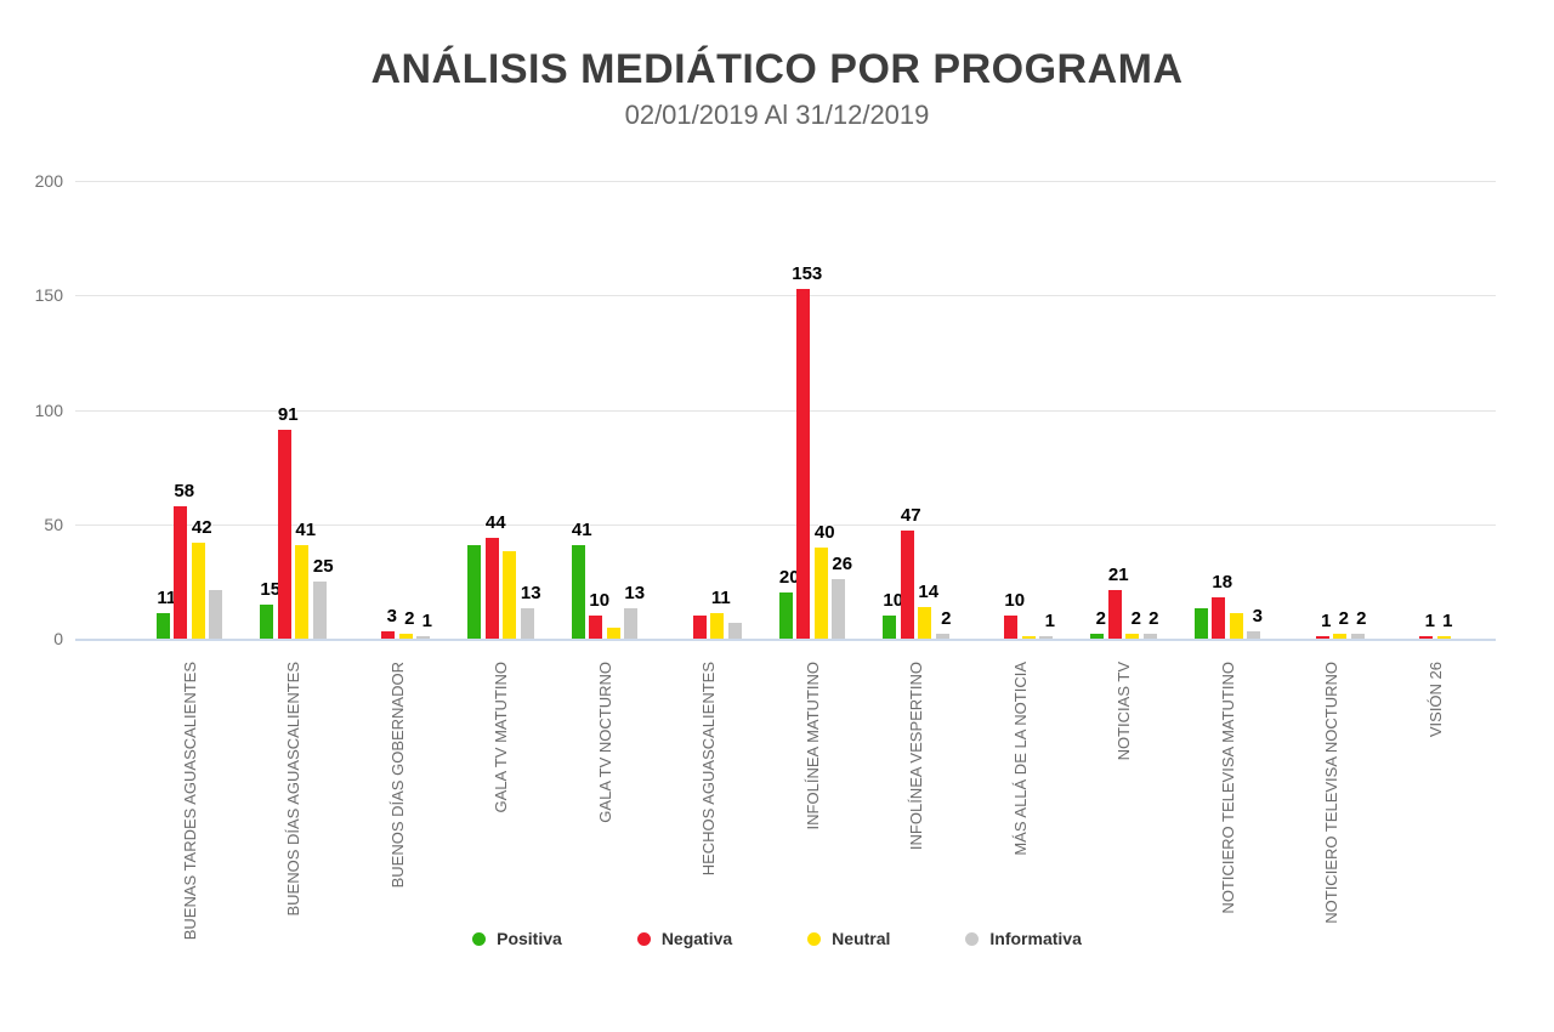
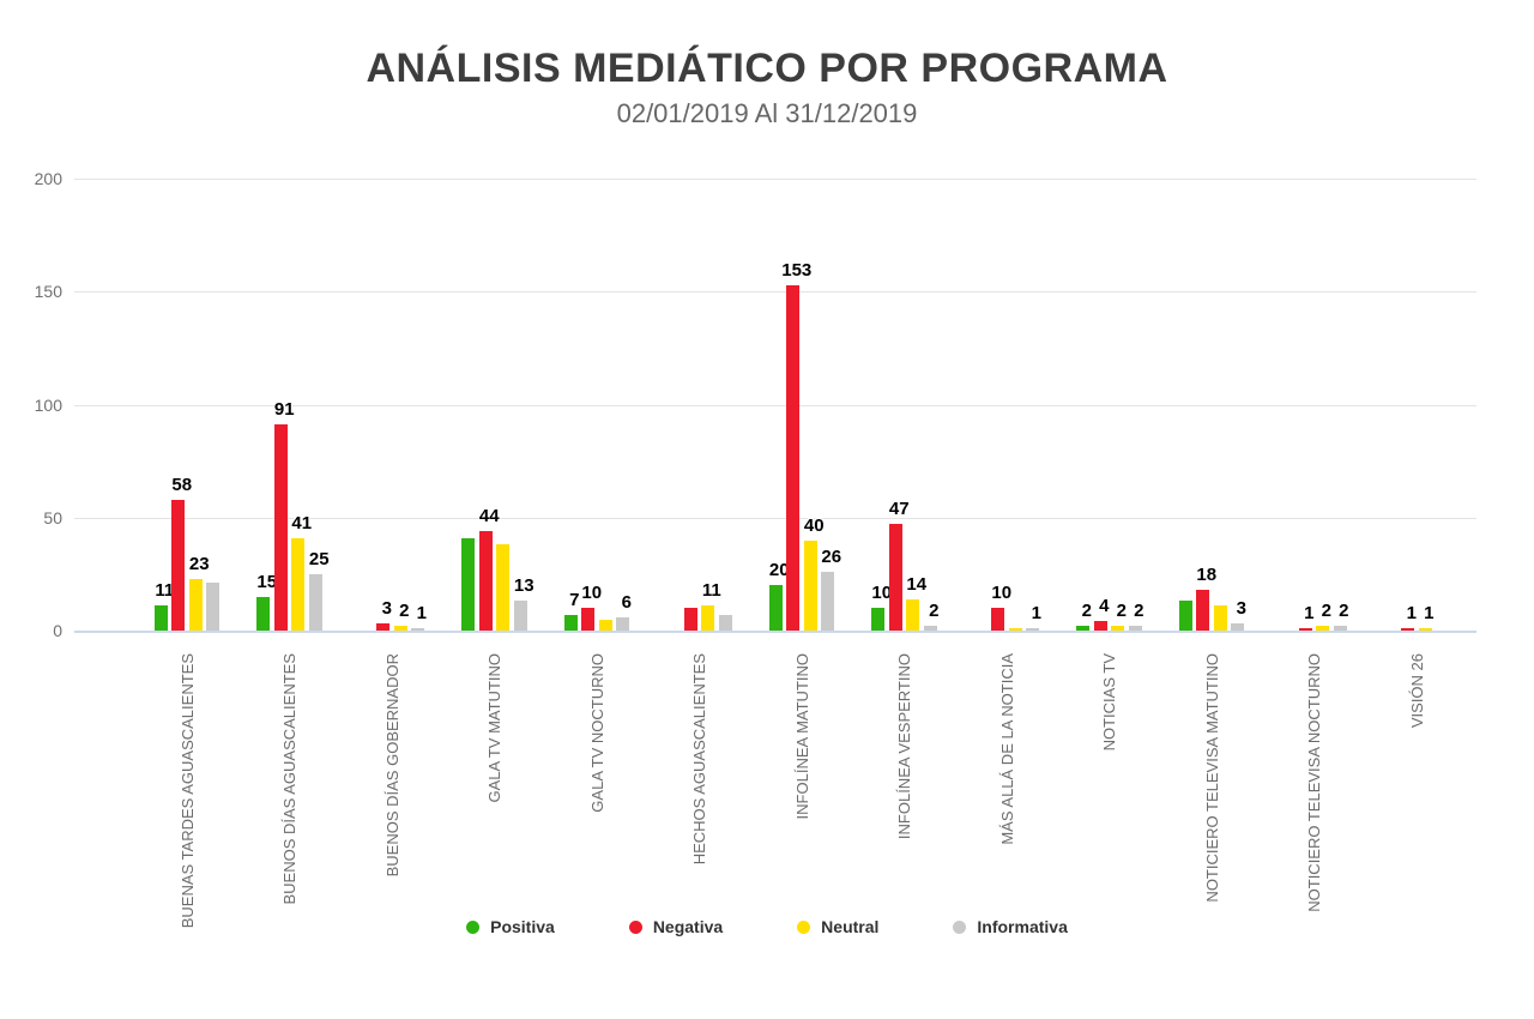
Neutral/BUENAS TARDES AGUASCALIENTES: 42 -> 23
Positiva/GALA TV NOCTURNO: 41 -> 7
Informativa/GALA TV NOCTURNO: 13 -> 6
Negativa/NOTICIAS TV: 21 -> 4
